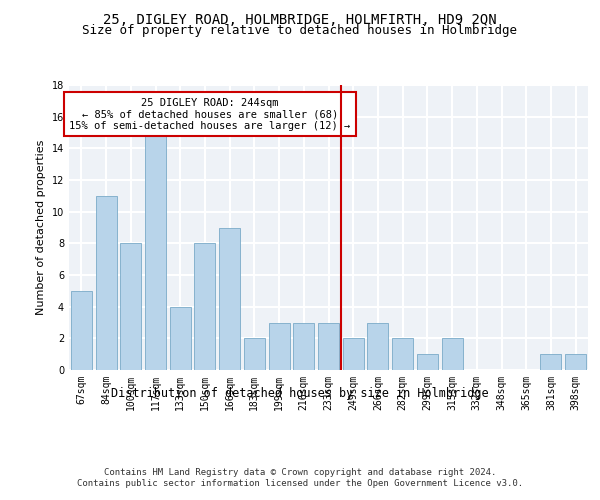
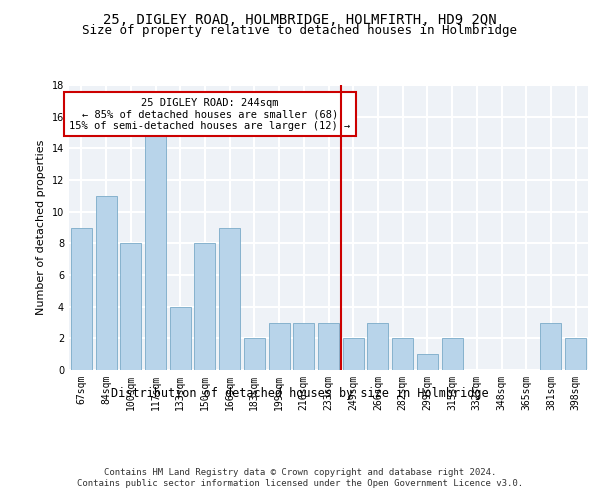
67sqm: 5 -> 9
381sqm: 1 -> 3
398sqm: 1 -> 2
